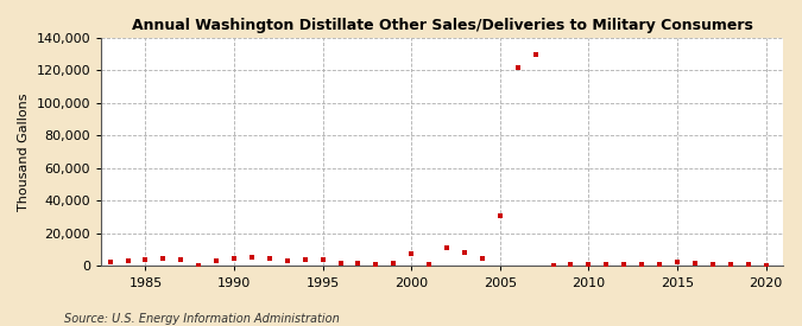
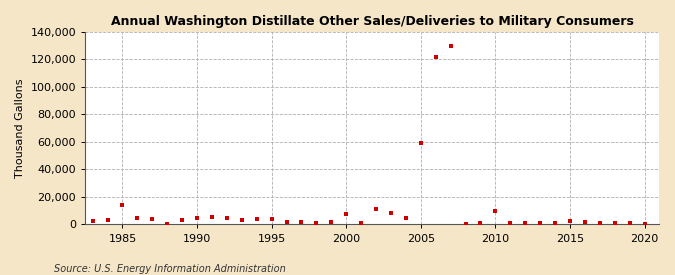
1985: 4,000 -> 14,000
2005: 31,000 -> 59,000
2010: 1,000 -> 10,000
